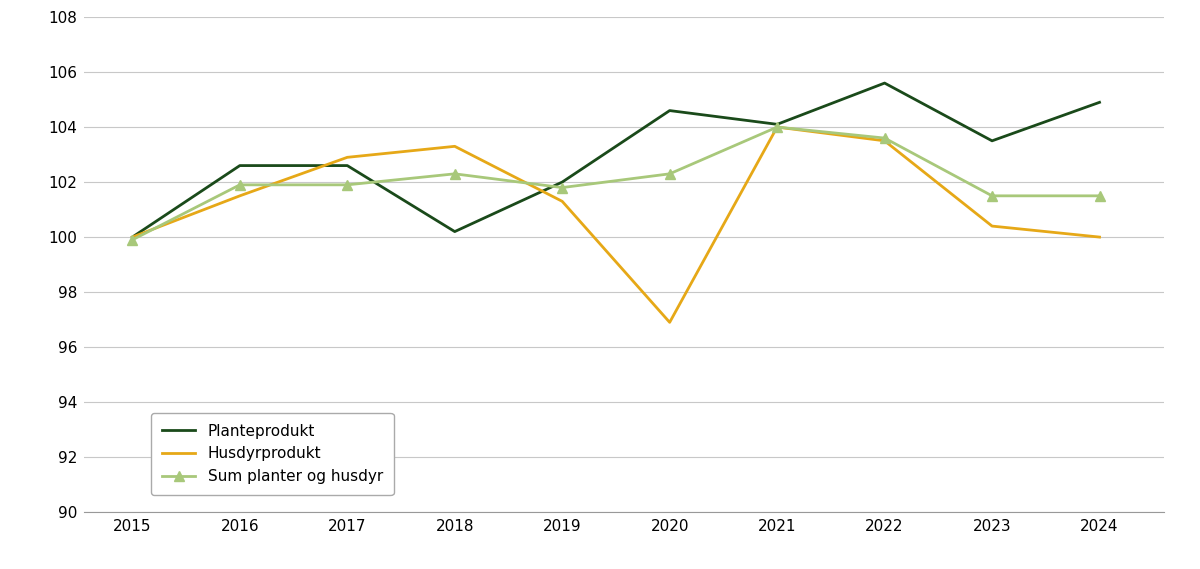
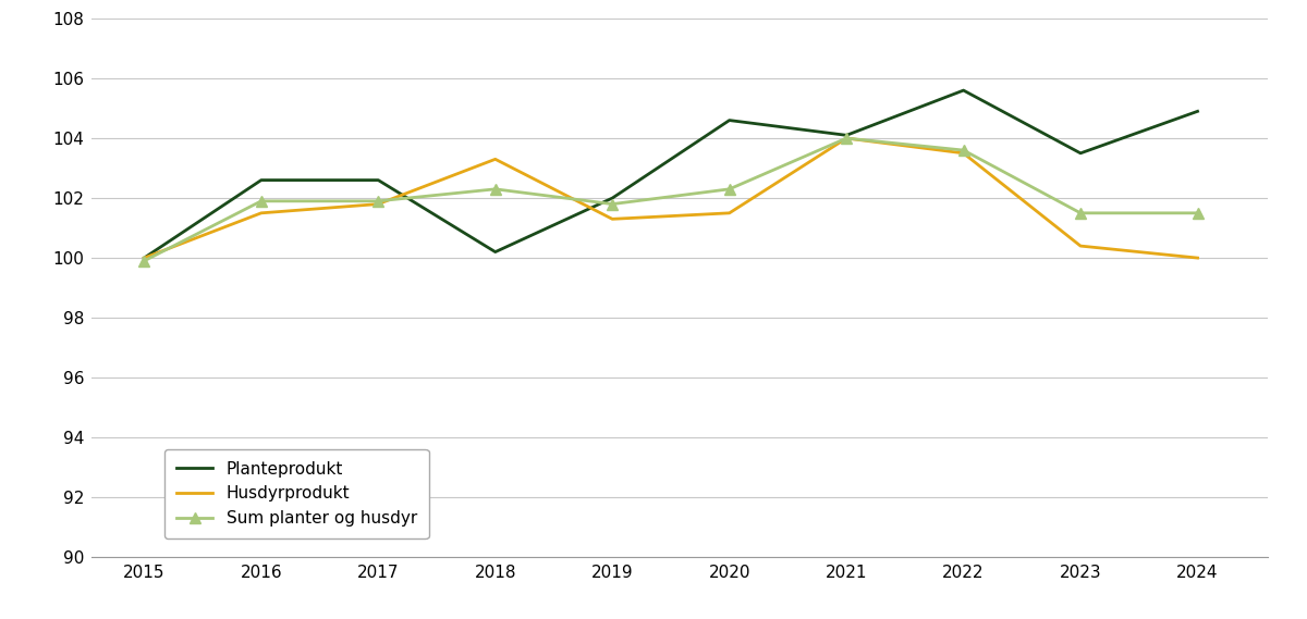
Husdyrprodukt/2017: 102.9 -> 101.8
Husdyrprodukt/2020: 96.9 -> 101.5
